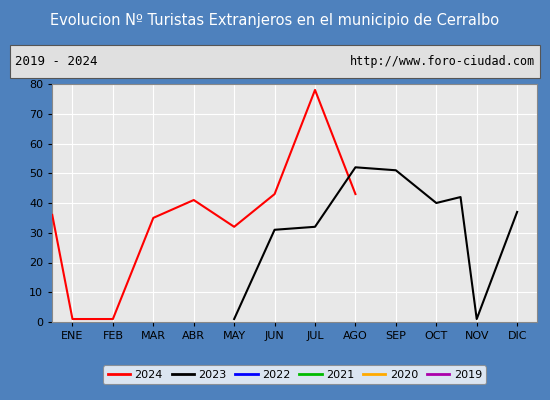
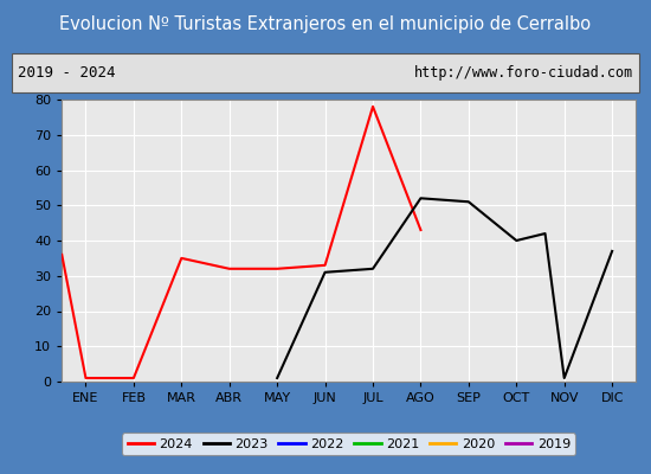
2024/ABR: 41 -> 32
2024/JUN: 43 -> 33
